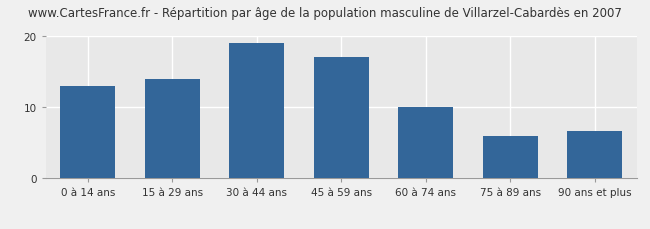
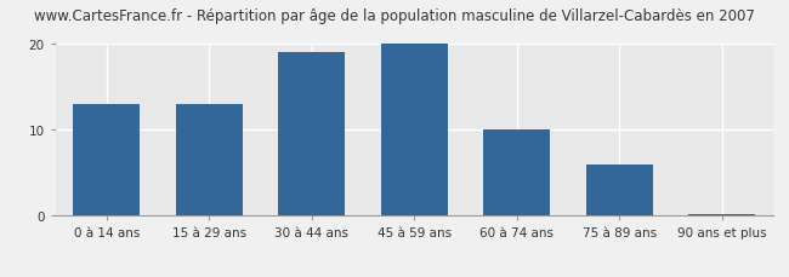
15 à 29 ans: 14.0 -> 13.0
45 à 59 ans: 17.0 -> 20.0
90 ans et plus: 6.6 -> 0.2
